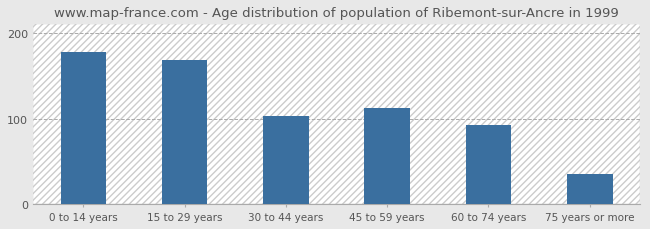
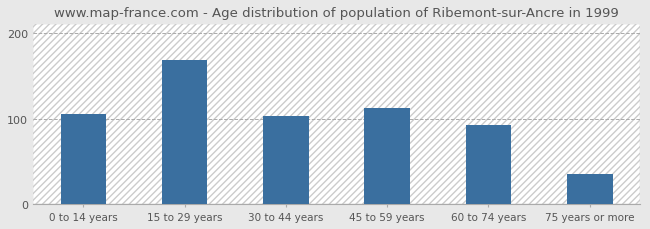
0 to 14 years: 178 -> 105
